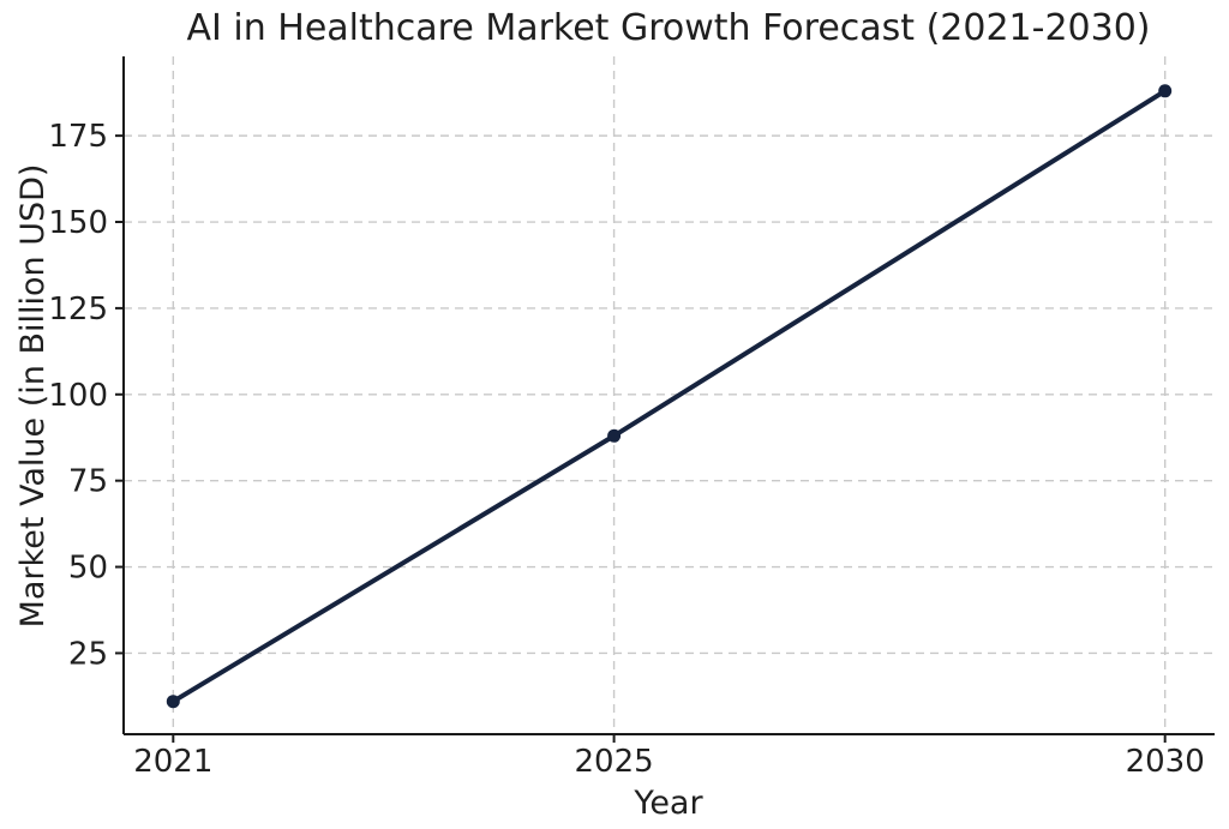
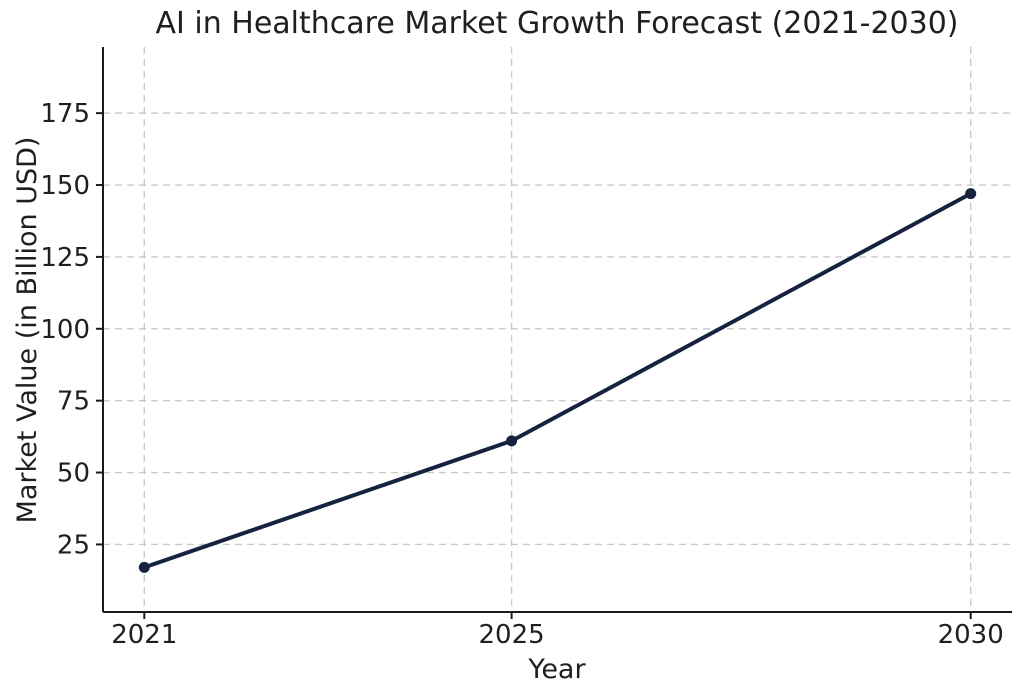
2021: 11 -> 17
2025: 88 -> 61
2030: 188 -> 147
